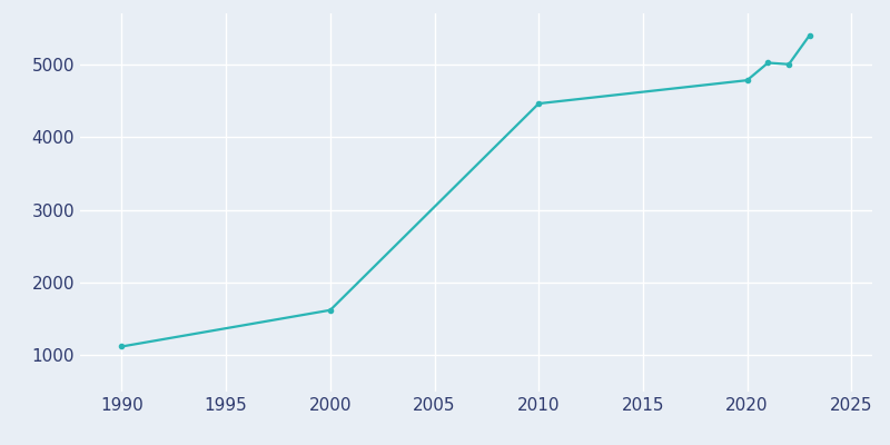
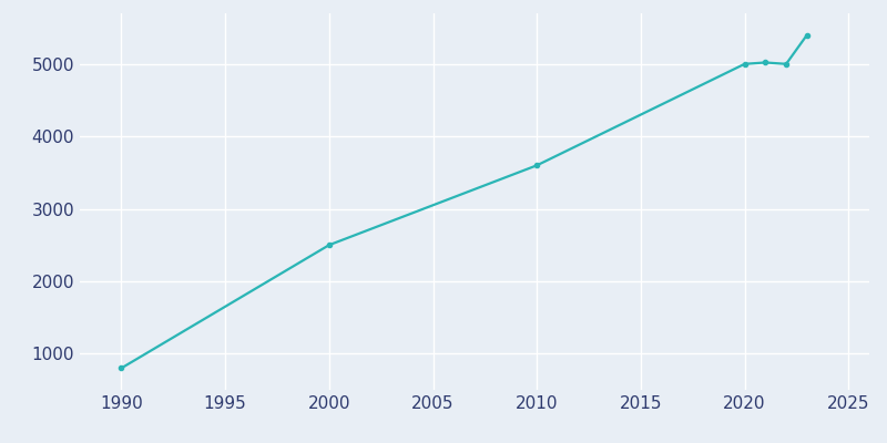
1990: 1120 -> 800
2000: 1620 -> 2500
2010: 4460 -> 3600
2020: 4780 -> 5000
